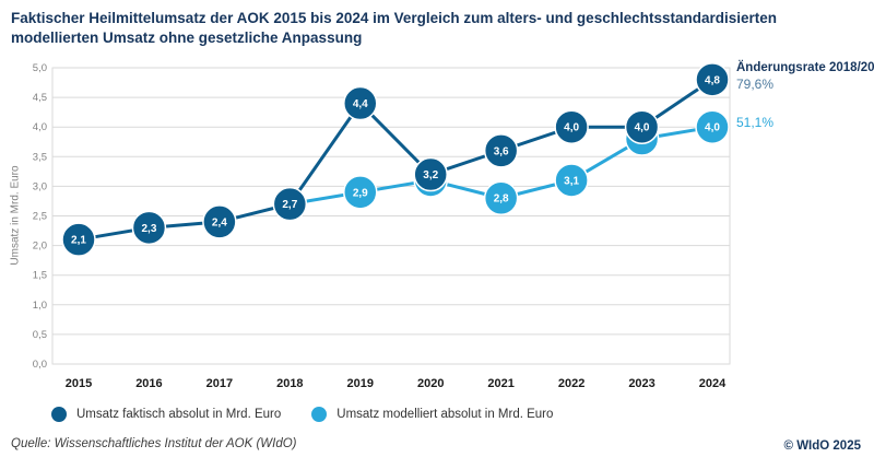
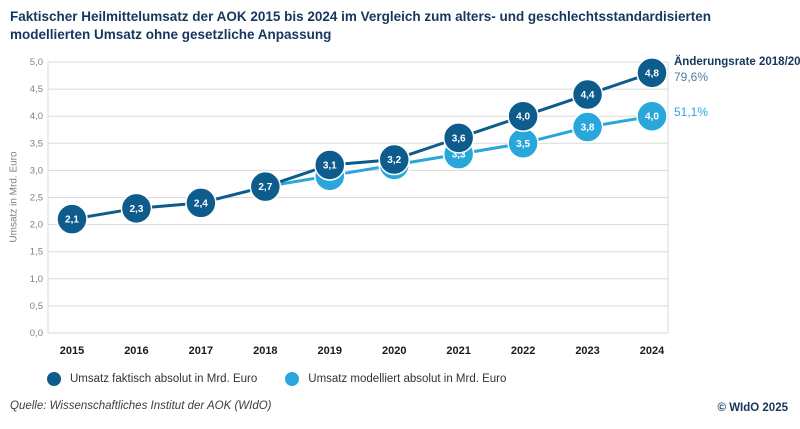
Umsatz faktisch absolut in Mrd. Euro/2019: 4,4 -> 3,1
Umsatz modelliert absolut in Mrd. Euro/2021: 2,8 -> 3,3
Umsatz modelliert absolut in Mrd. Euro/2022: 3,1 -> 3,5
Umsatz faktisch absolut in Mrd. Euro/2023: 4,0 -> 4,4
